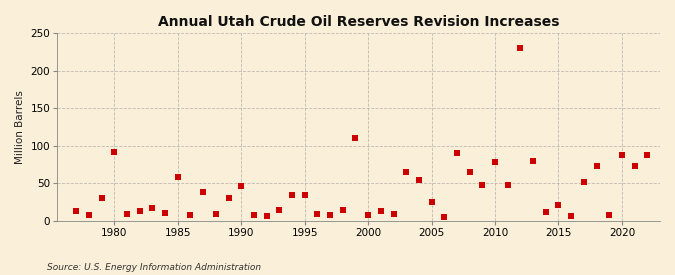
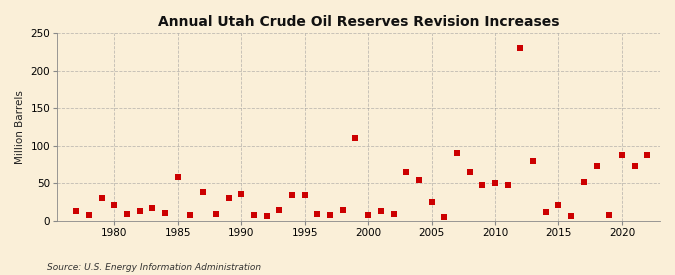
1980: 92 -> 22
1990: 46 -> 36
2010: 78 -> 51
